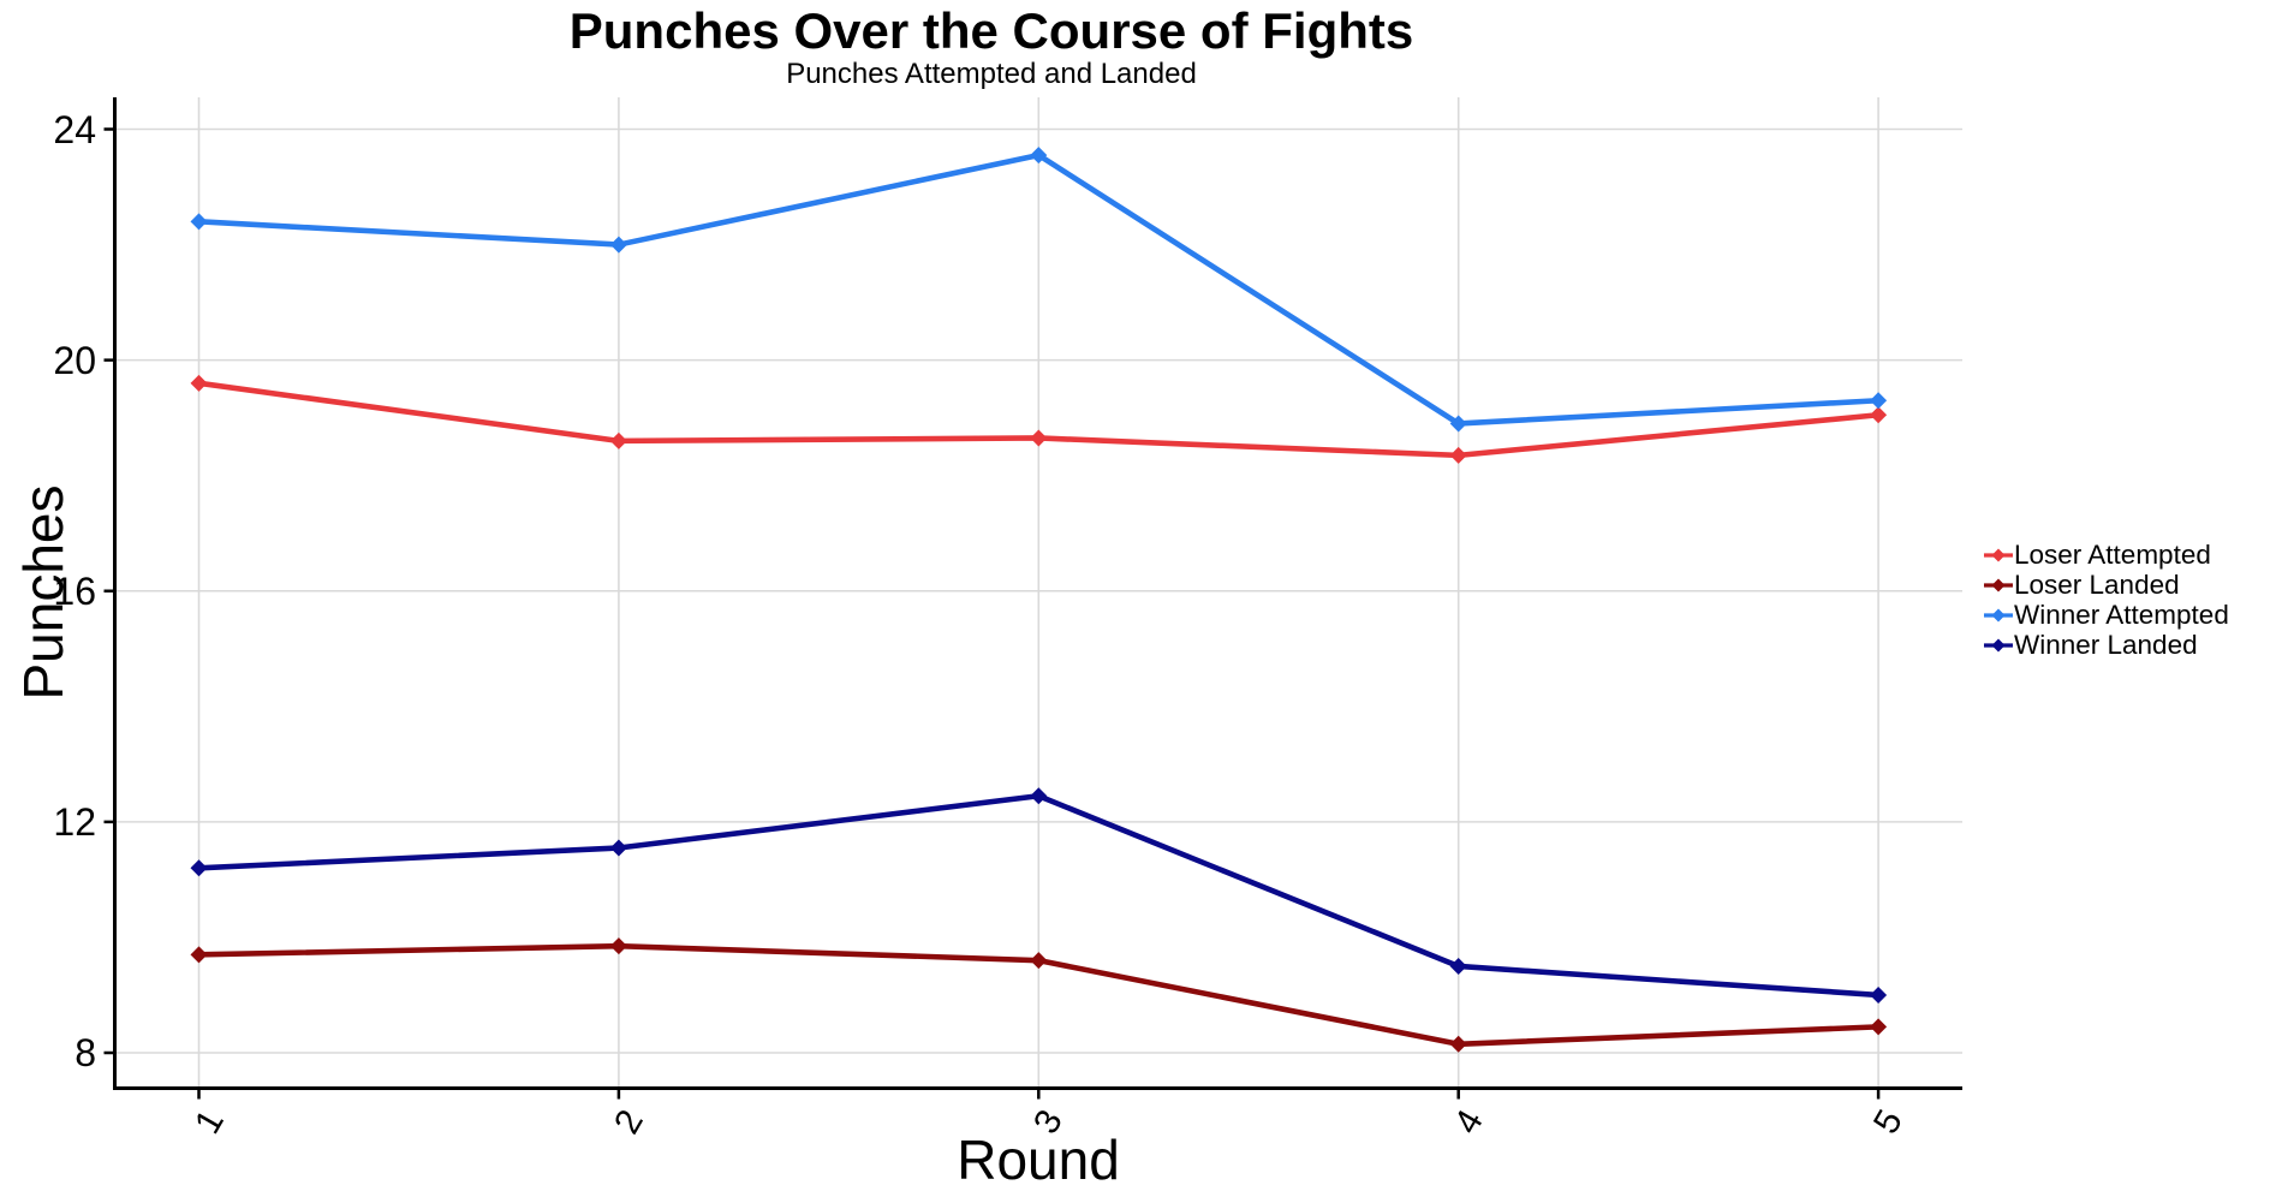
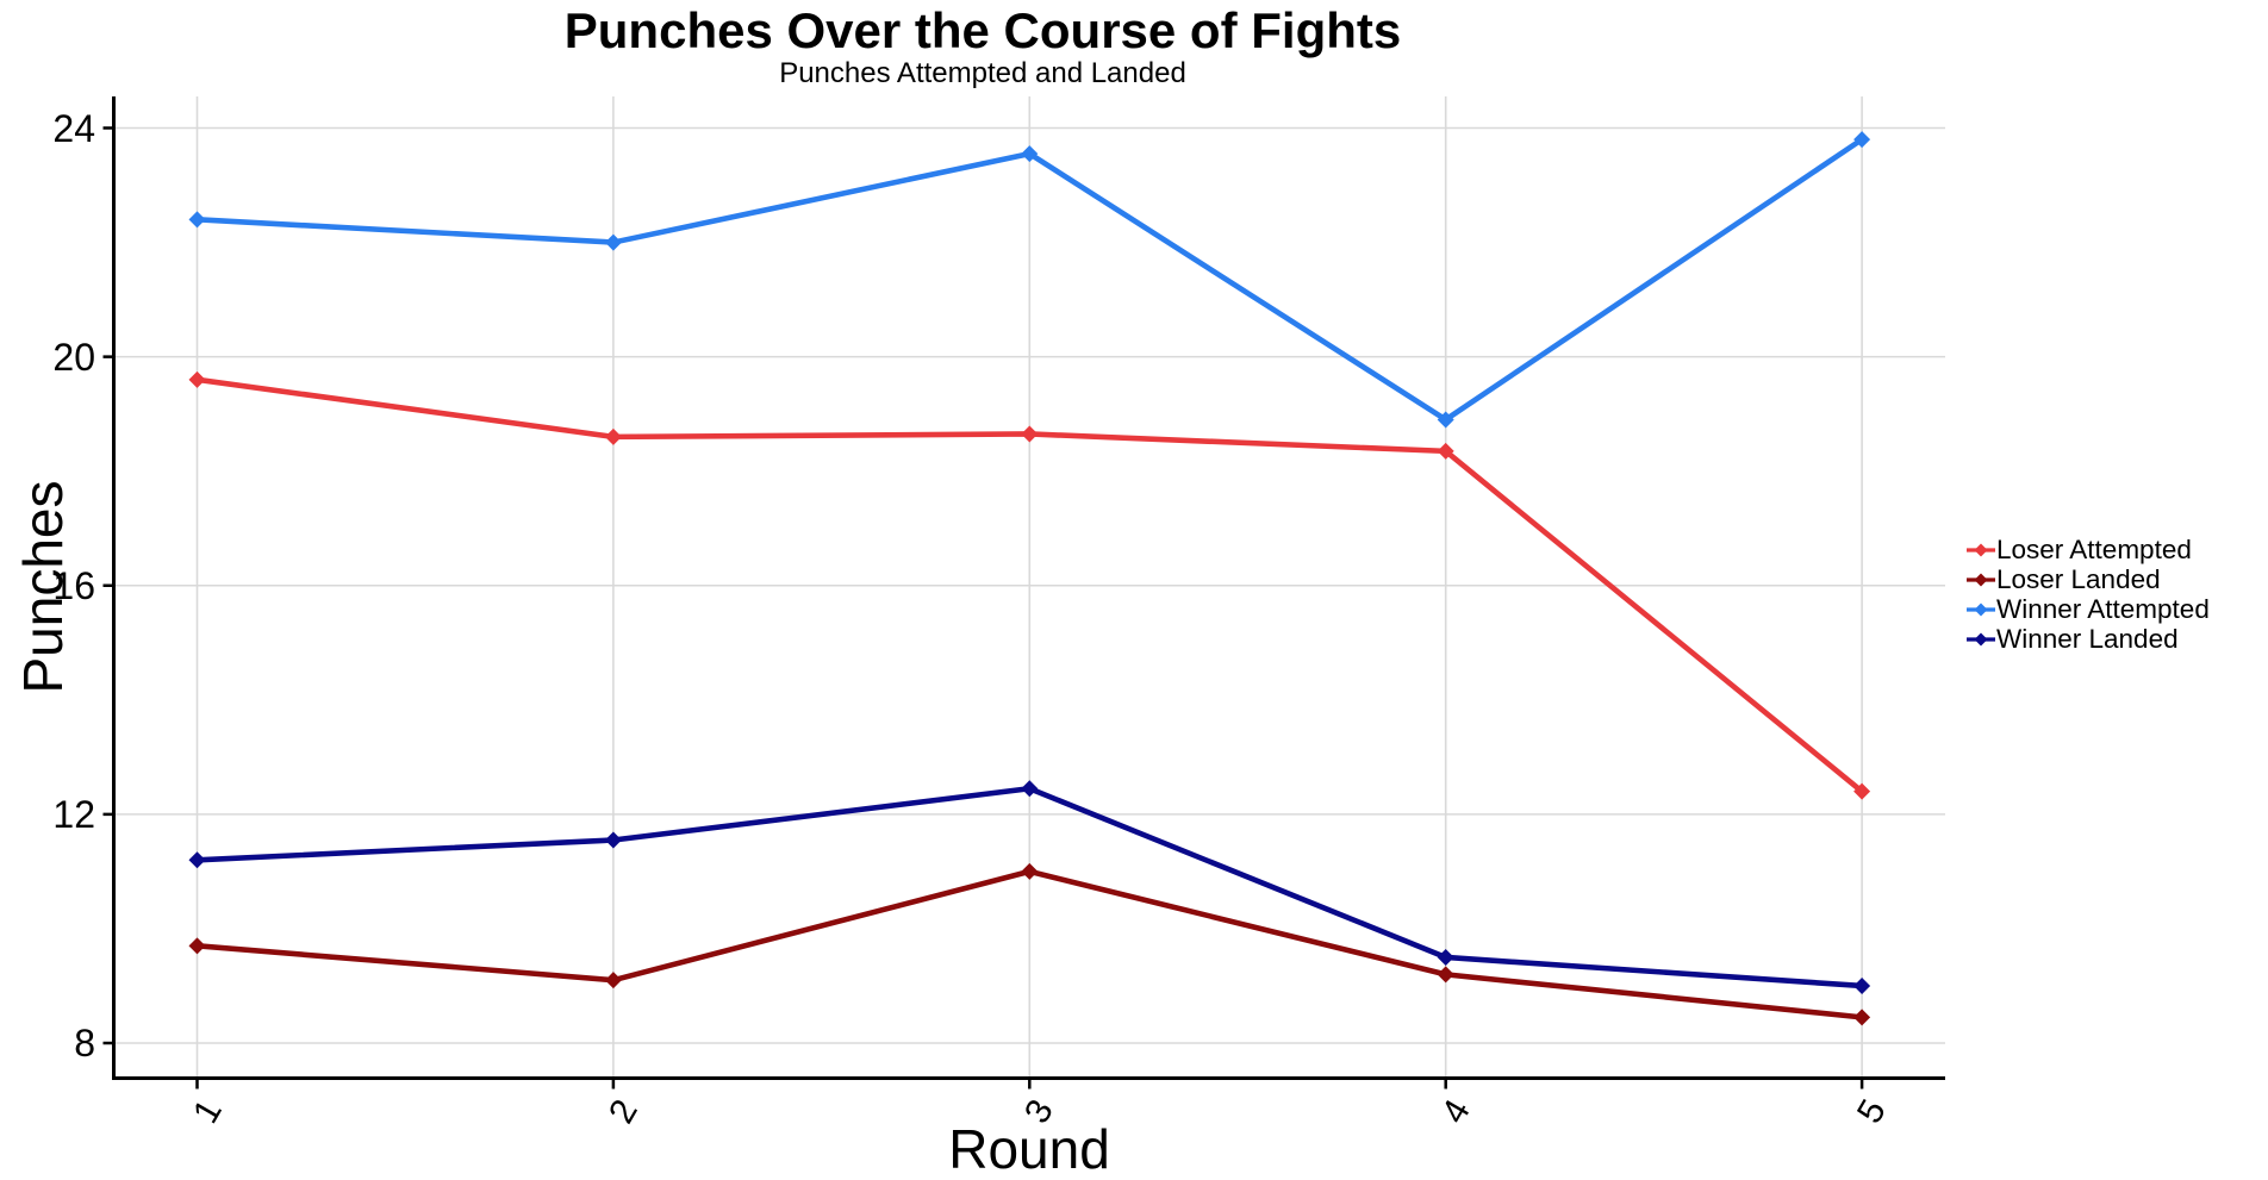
Loser Landed/2: 9.8 -> 9.1
Loser Landed/3: 9.6 -> 11.0
Loser Landed/4: 8.2 -> 9.2
Loser Attempted/5: 19.1 -> 12.4
Winner Attempted/5: 19.3 -> 23.8
